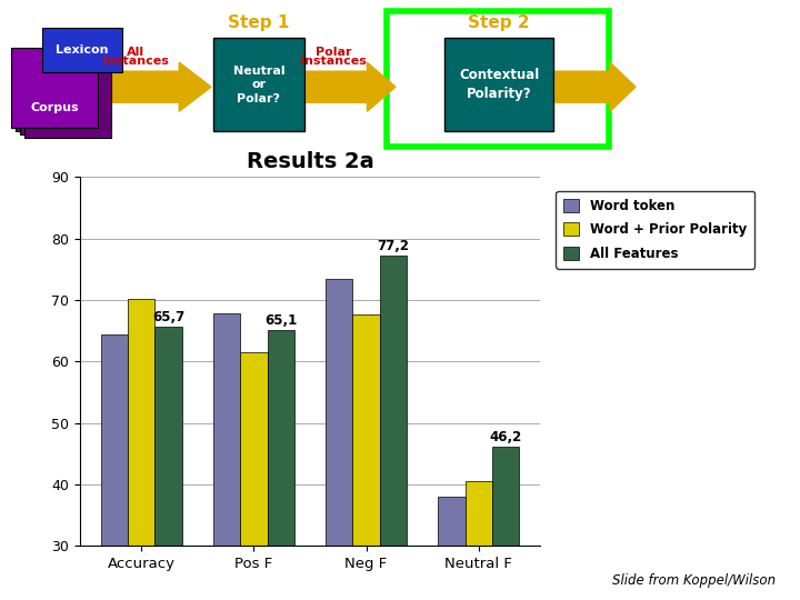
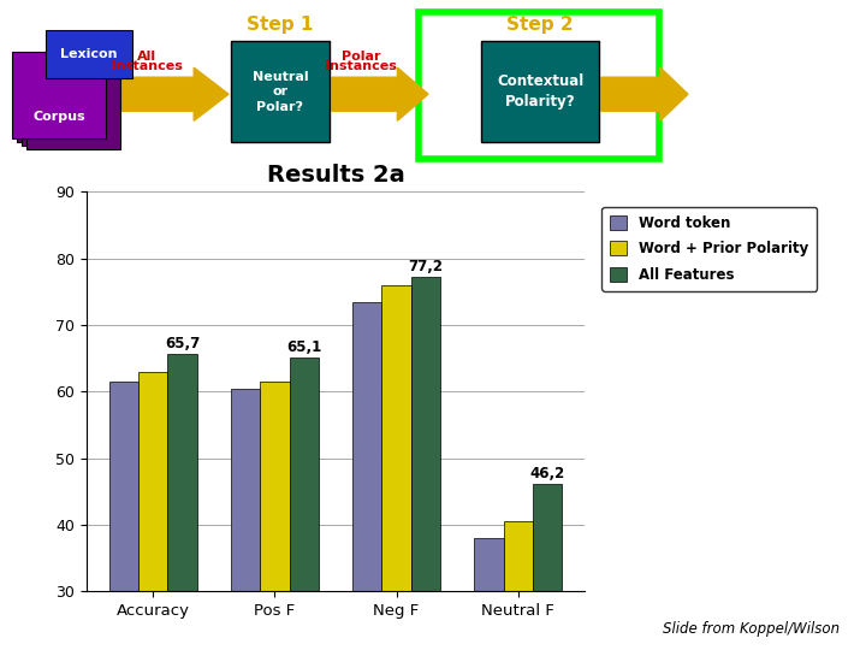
Word token/Accuracy: 64.4 -> 61.5
Word + Prior Polarity/Accuracy: 70.2 -> 63.0
Word token/Pos F: 67.8 -> 60.5
Word + Prior Polarity/Neg F: 67.6 -> 76.0
